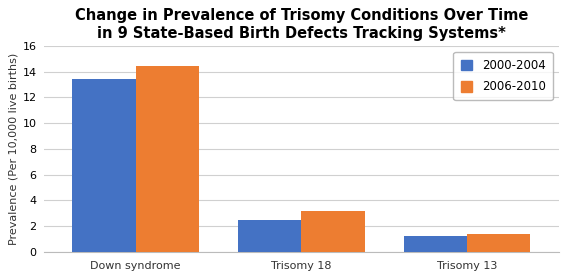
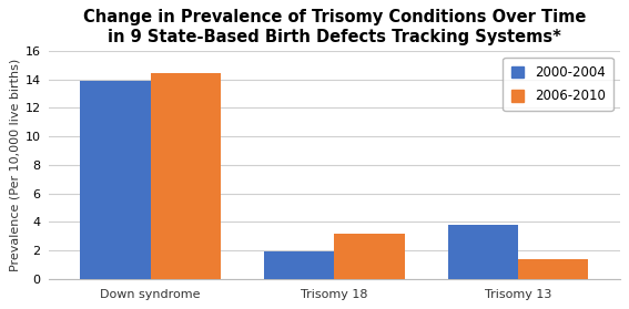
2000-2004/Down syndrome: 13.4 -> 13.9
2000-2004/Trisomy 18: 2.5 -> 1.9
2000-2004/Trisomy 13: 1.2 -> 3.8
